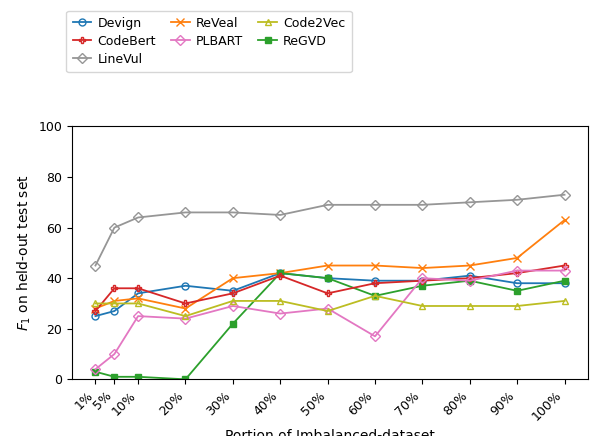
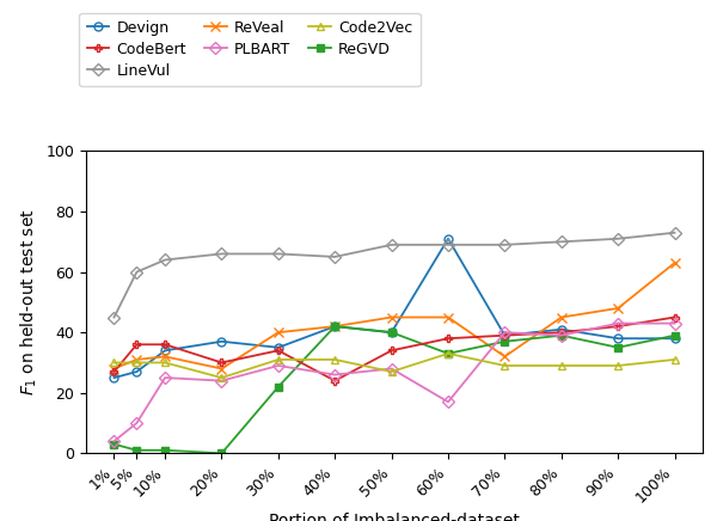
CodeBert/40%: 41 -> 24
Devign/60%: 39 -> 71
ReVeal/70%: 44 -> 32
